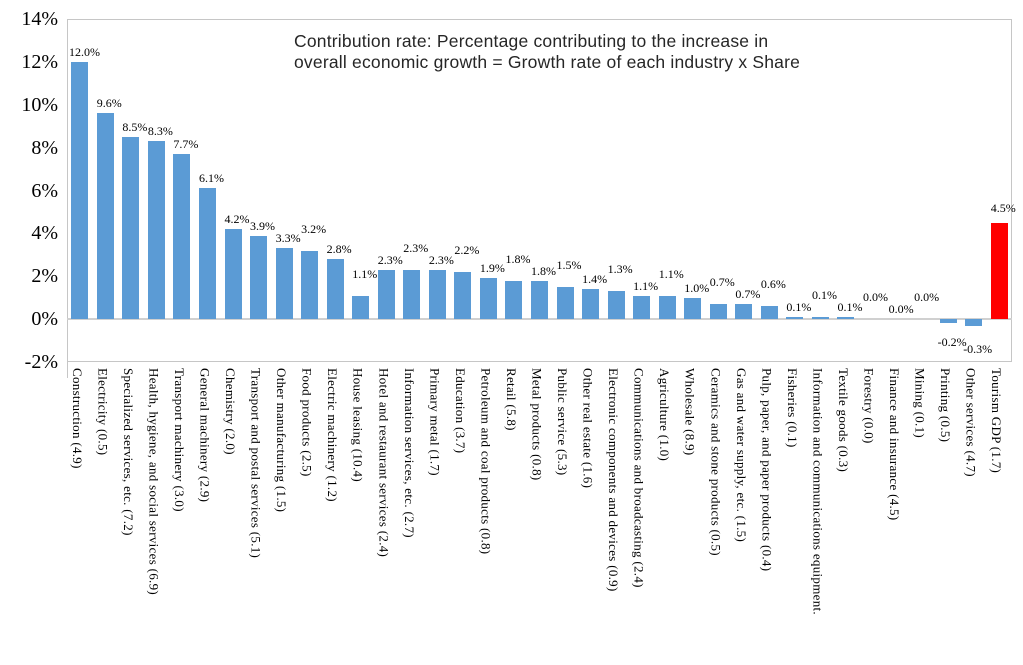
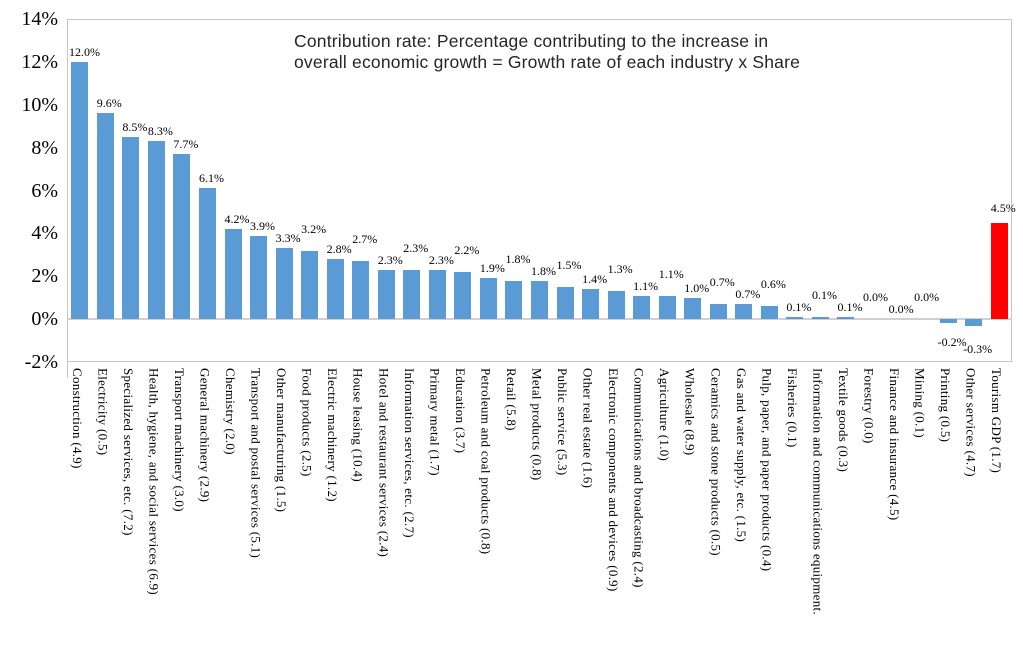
House leasing (10.4): 1.1% -> 2.7%
